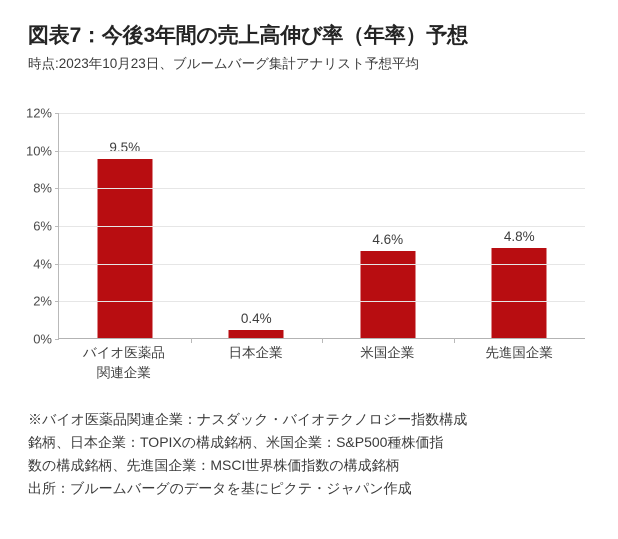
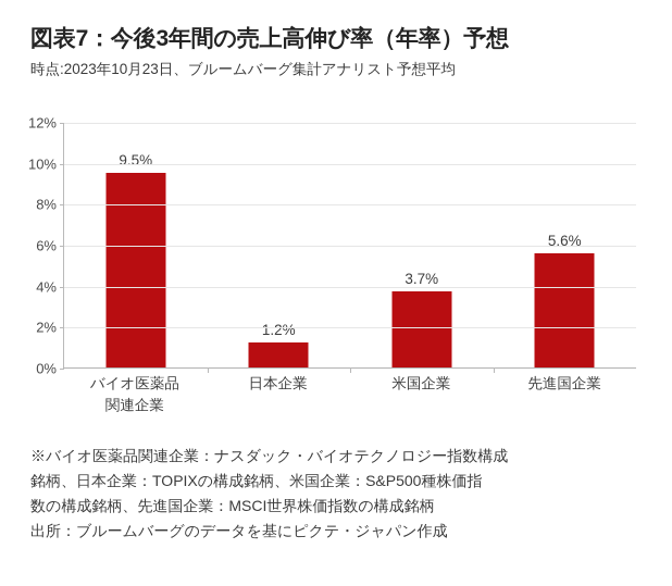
日本企業: 0.4% -> 1.2%
米国企業: 4.6% -> 3.7%
先進国企業: 4.8% -> 5.6%
